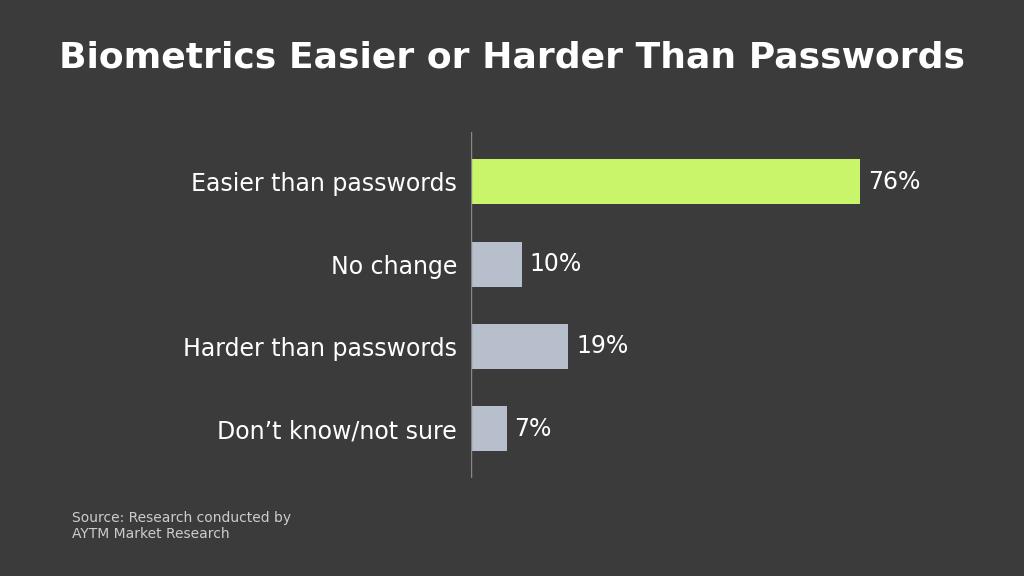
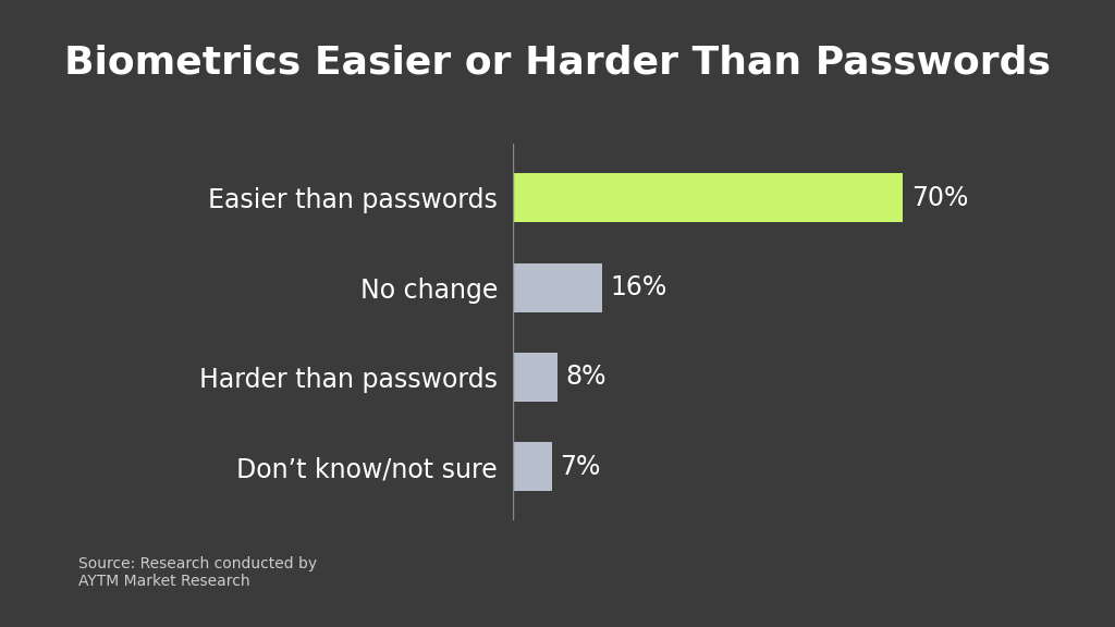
Easier than passwords: 76% -> 70%
No change: 10% -> 16%
Harder than passwords: 19% -> 8%
